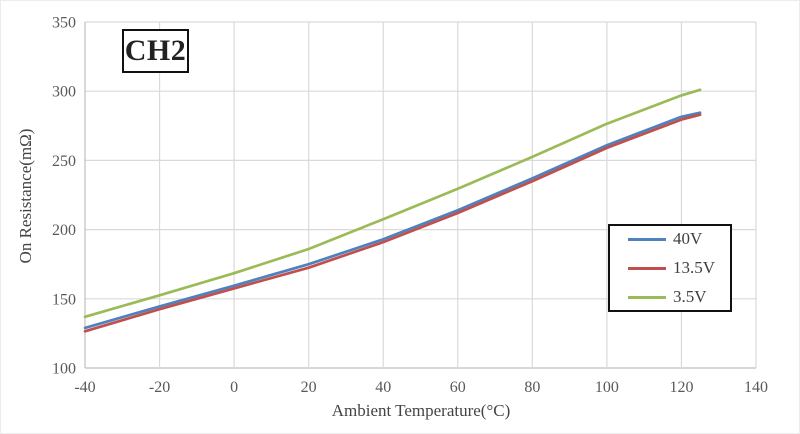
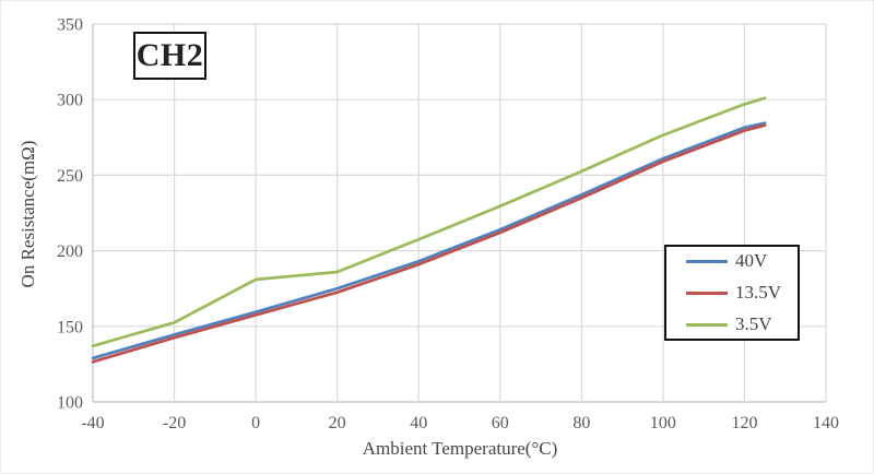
3.5V/0: 168 -> 181
